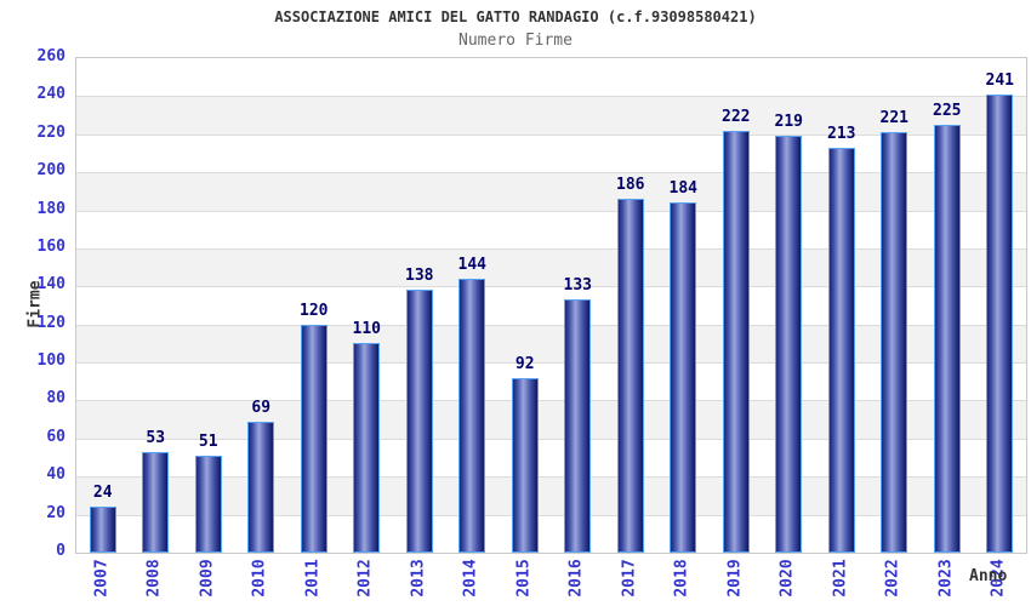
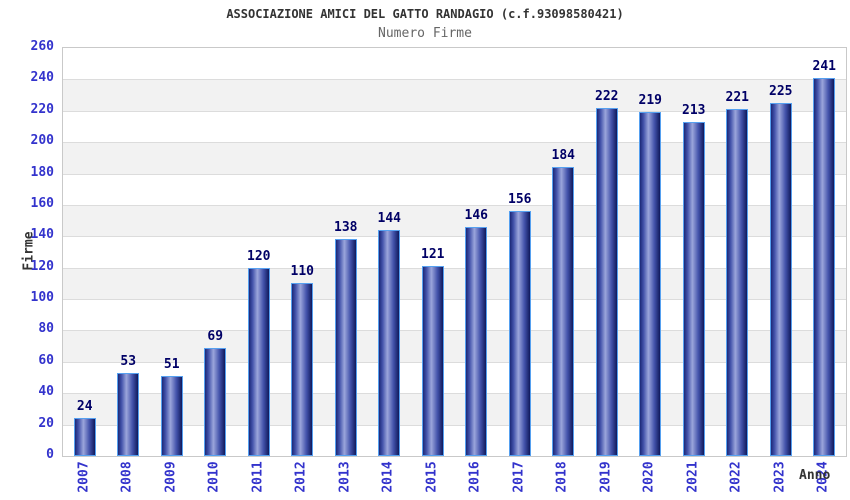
2015: 92 -> 121
2016: 133 -> 146
2017: 186 -> 156
